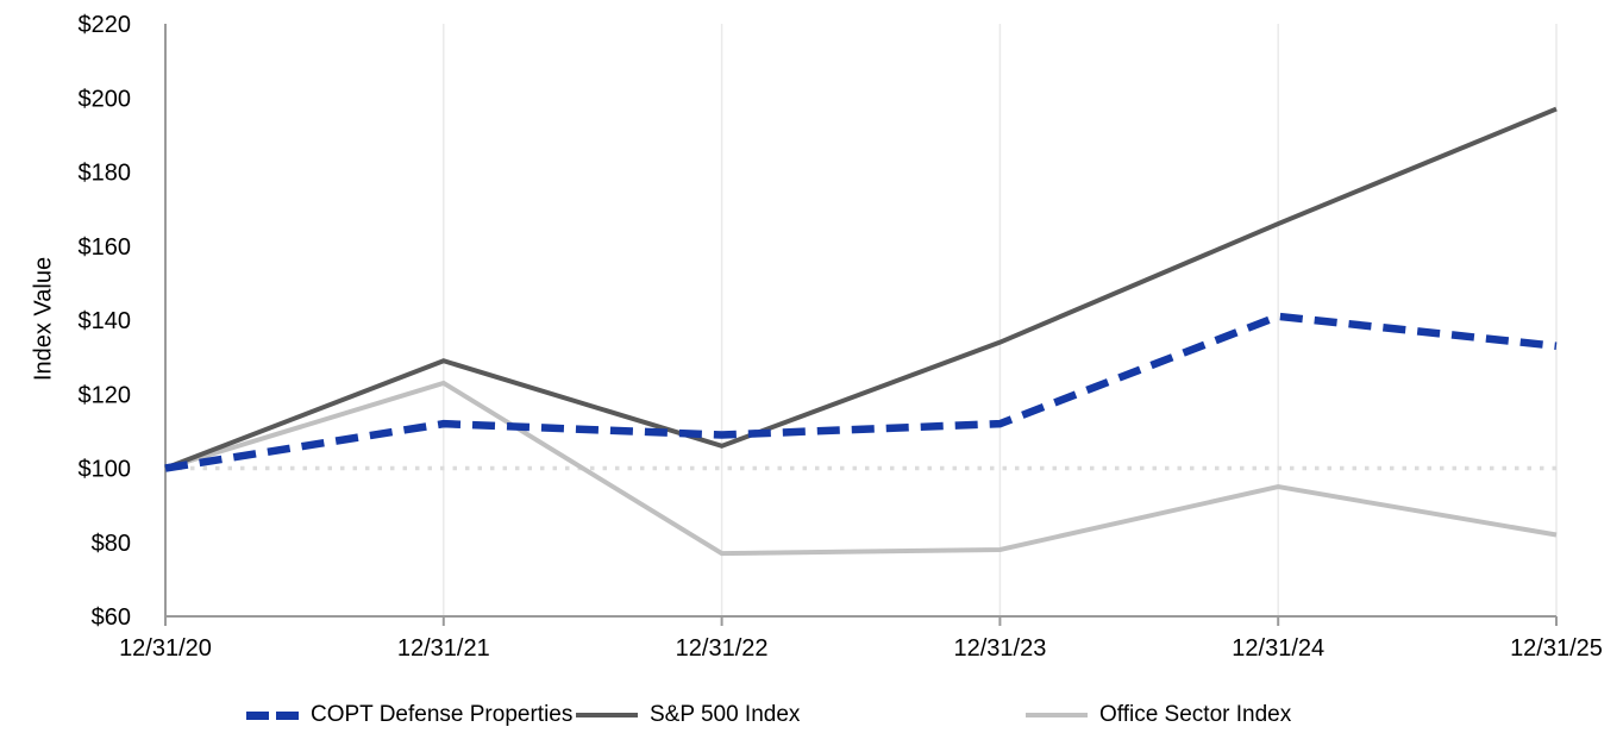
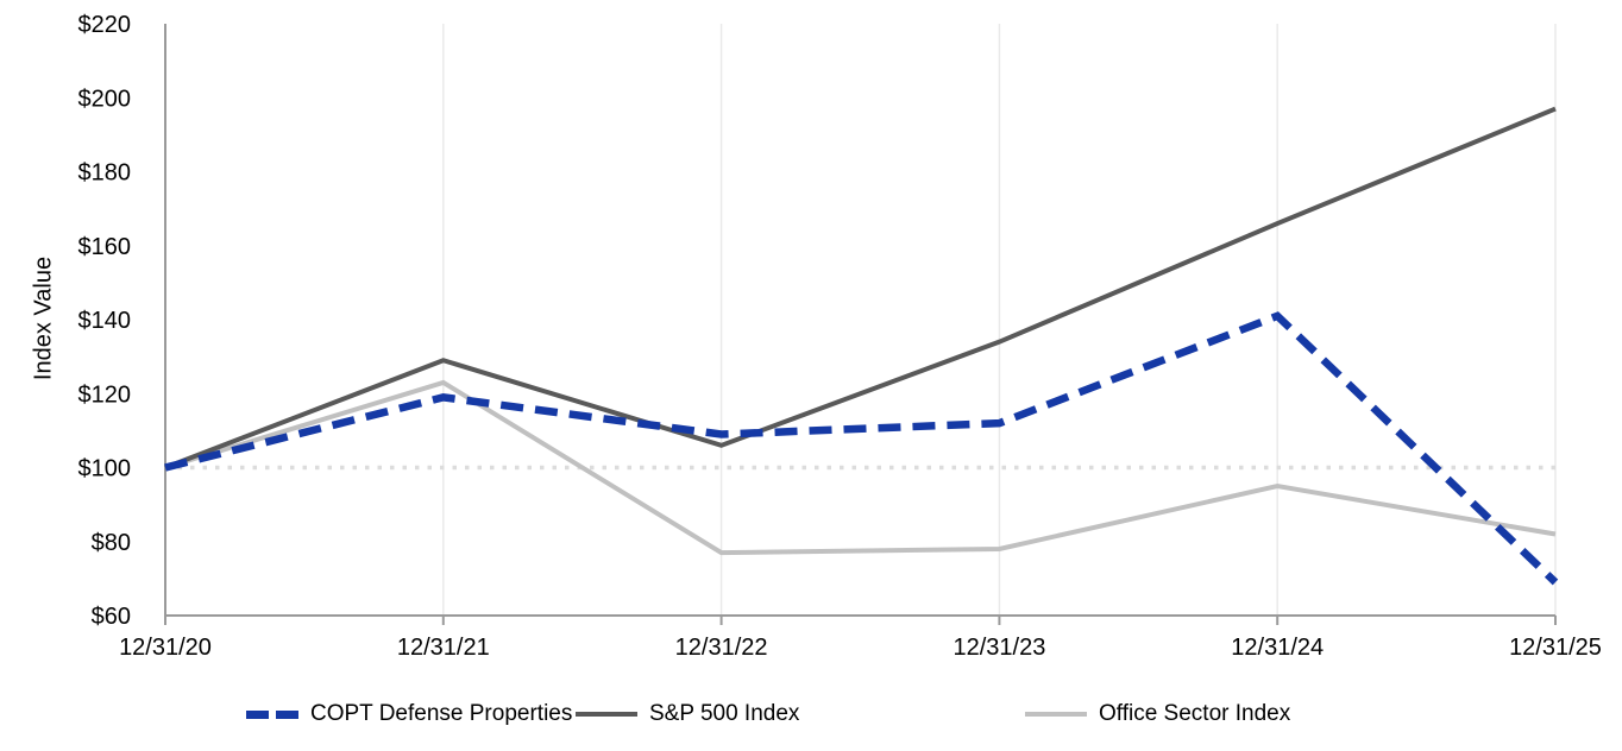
COPT Defense Properties/12/31/21: $112 -> $119
COPT Defense Properties/12/31/25: $133 -> $69
